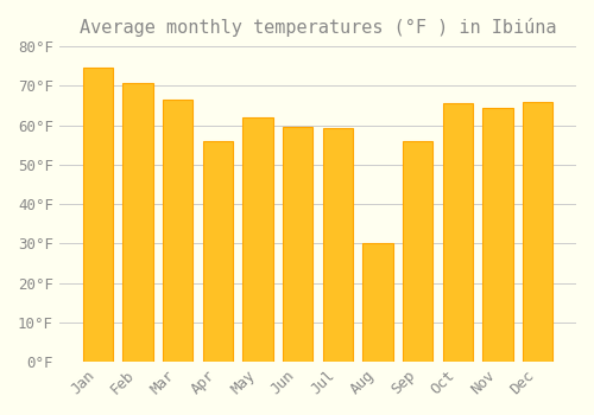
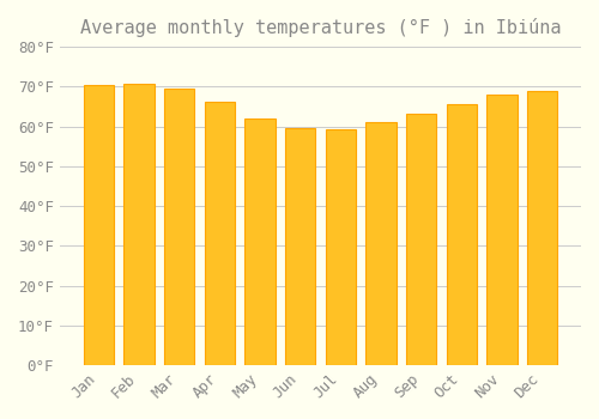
Jan: 74.5°F -> 70.5°F
Mar: 66.5°F -> 69.5°F
Apr: 56.0°F -> 66.2°F
Aug: 30.0°F -> 61.2°F
Sep: 56.0°F -> 63.1°F
Nov: 64.5°F -> 68.0°F
Dec: 66.0°F -> 69.0°F
